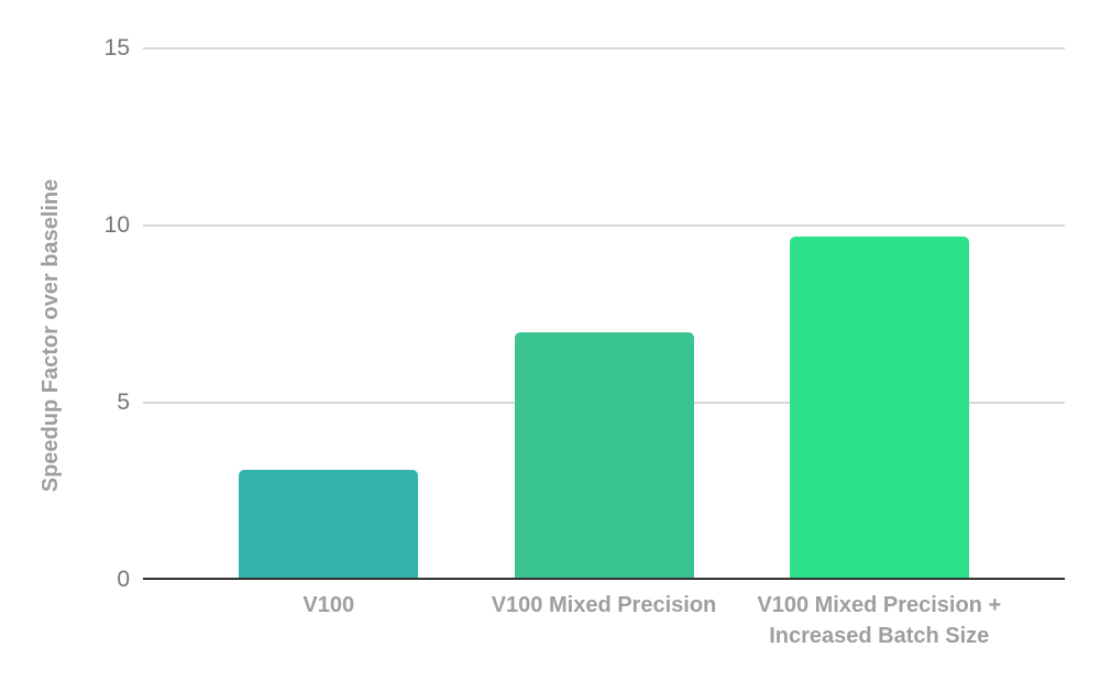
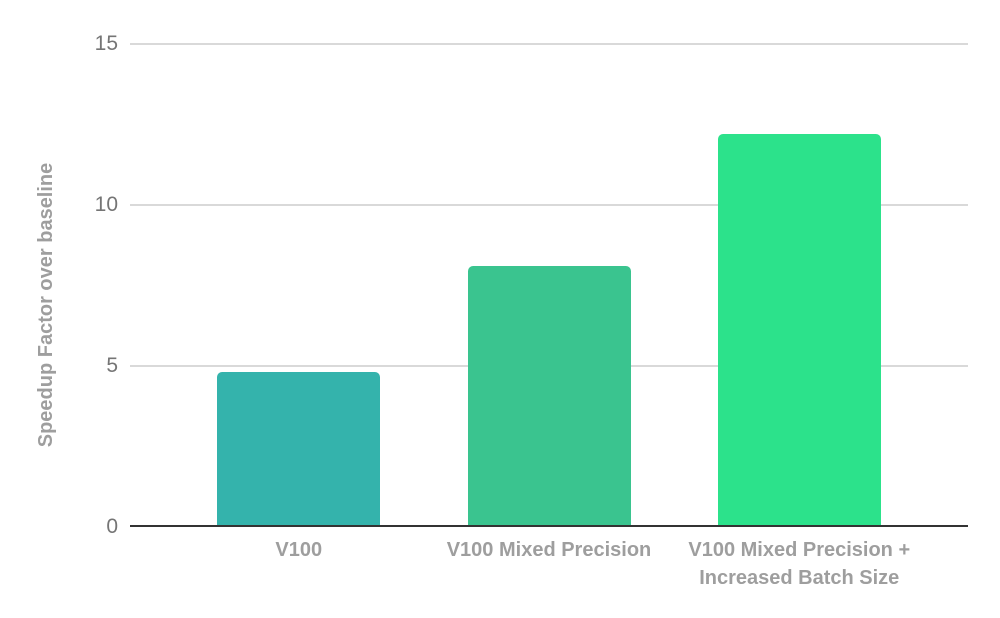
V100: 3.1 -> 4.8
V100 Mixed Precision: 7.0 -> 8.1
V100 Mixed Precision + Increased Batch Size: 9.7 -> 12.2
